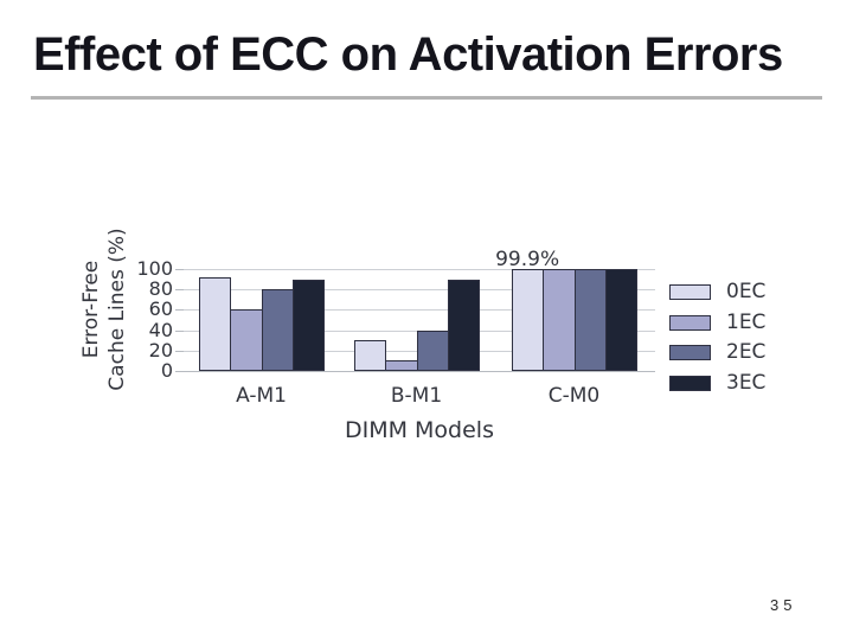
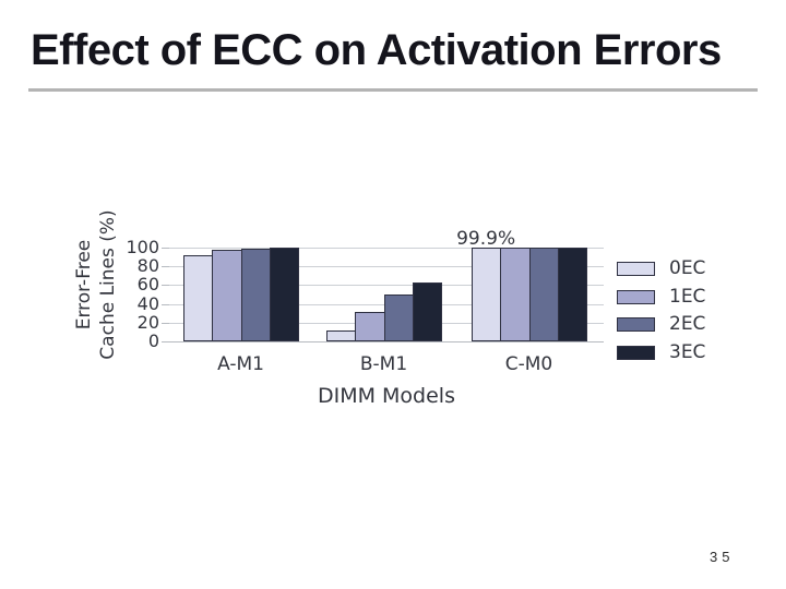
1EC/A-M1: 60 -> 100
2EC/A-M1: 80 -> 100
3EC/A-M1: 90 -> 100
0EC/B-M1: 30 -> 10
1EC/B-M1: 10 -> 30
2EC/B-M1: 40 -> 50
3EC/B-M1: 90 -> 60
